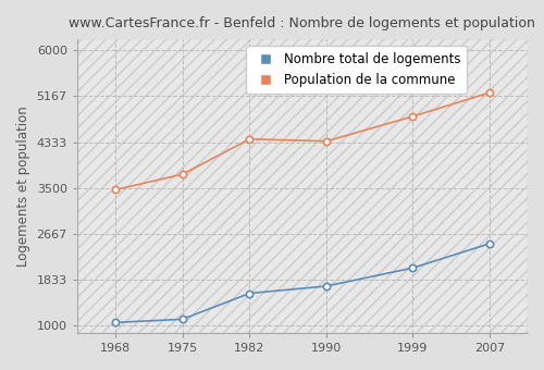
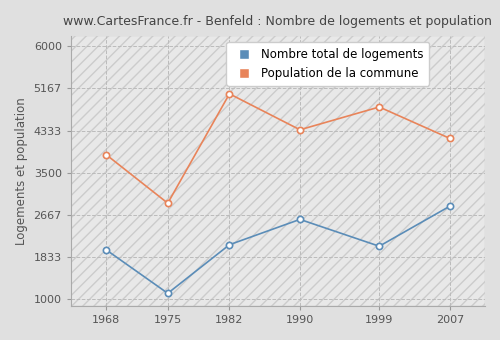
Nombre total de logements/1968: 1060 -> 1980
Population de la commune/1968: 3470 -> 3860
Population de la commune/1975: 3750 -> 2900
Nombre total de logements/1982: 1590 -> 2080
Population de la commune/1982: 4390 -> 5060
Nombre total de logements/1990: 1720 -> 2580
Nombre total de logements/2007: 2490 -> 2840
Population de la commune/2007: 5230 -> 4180
